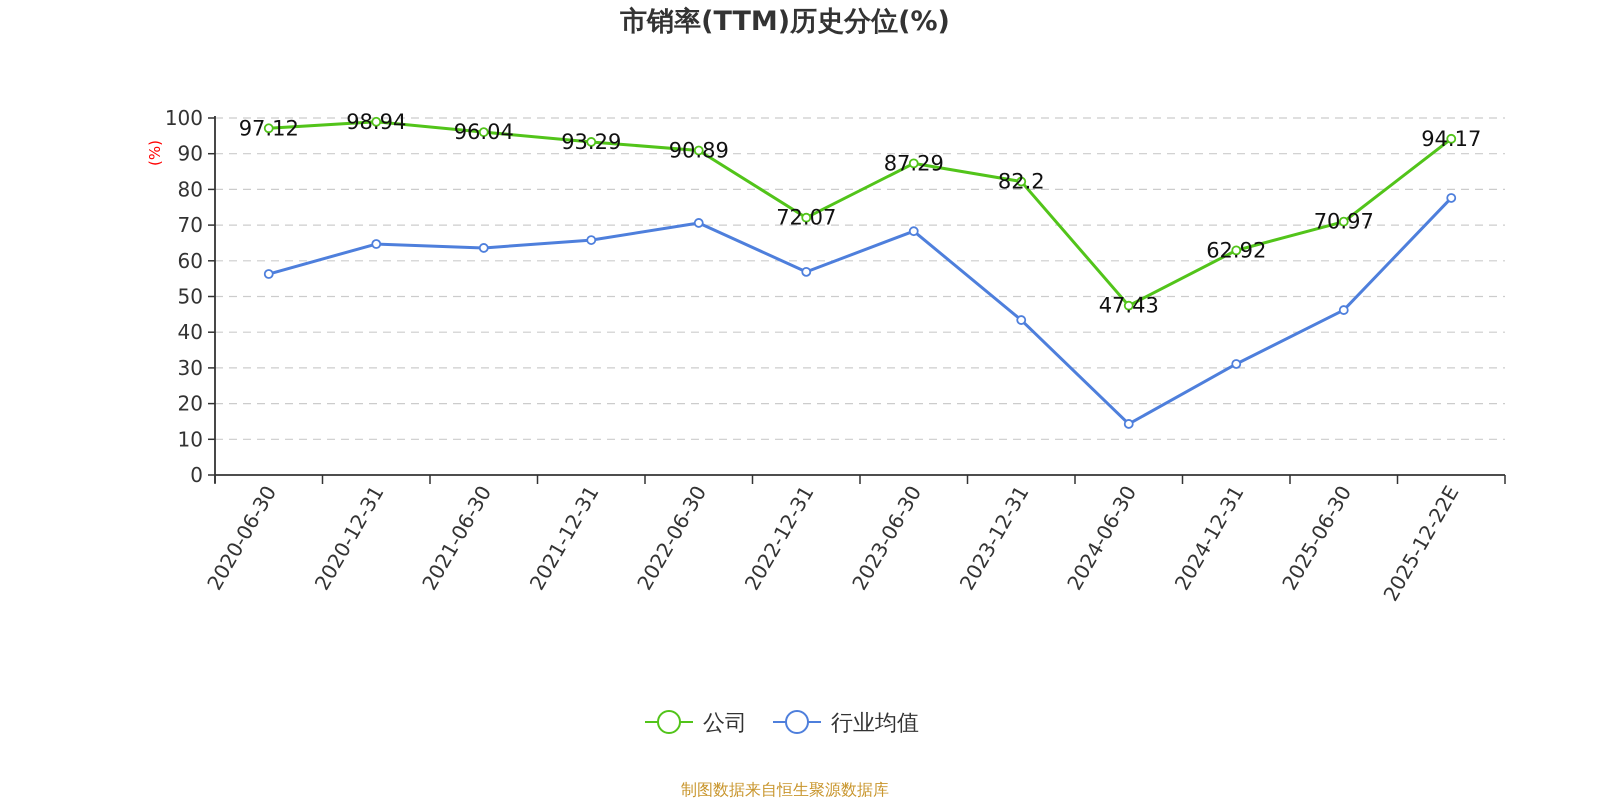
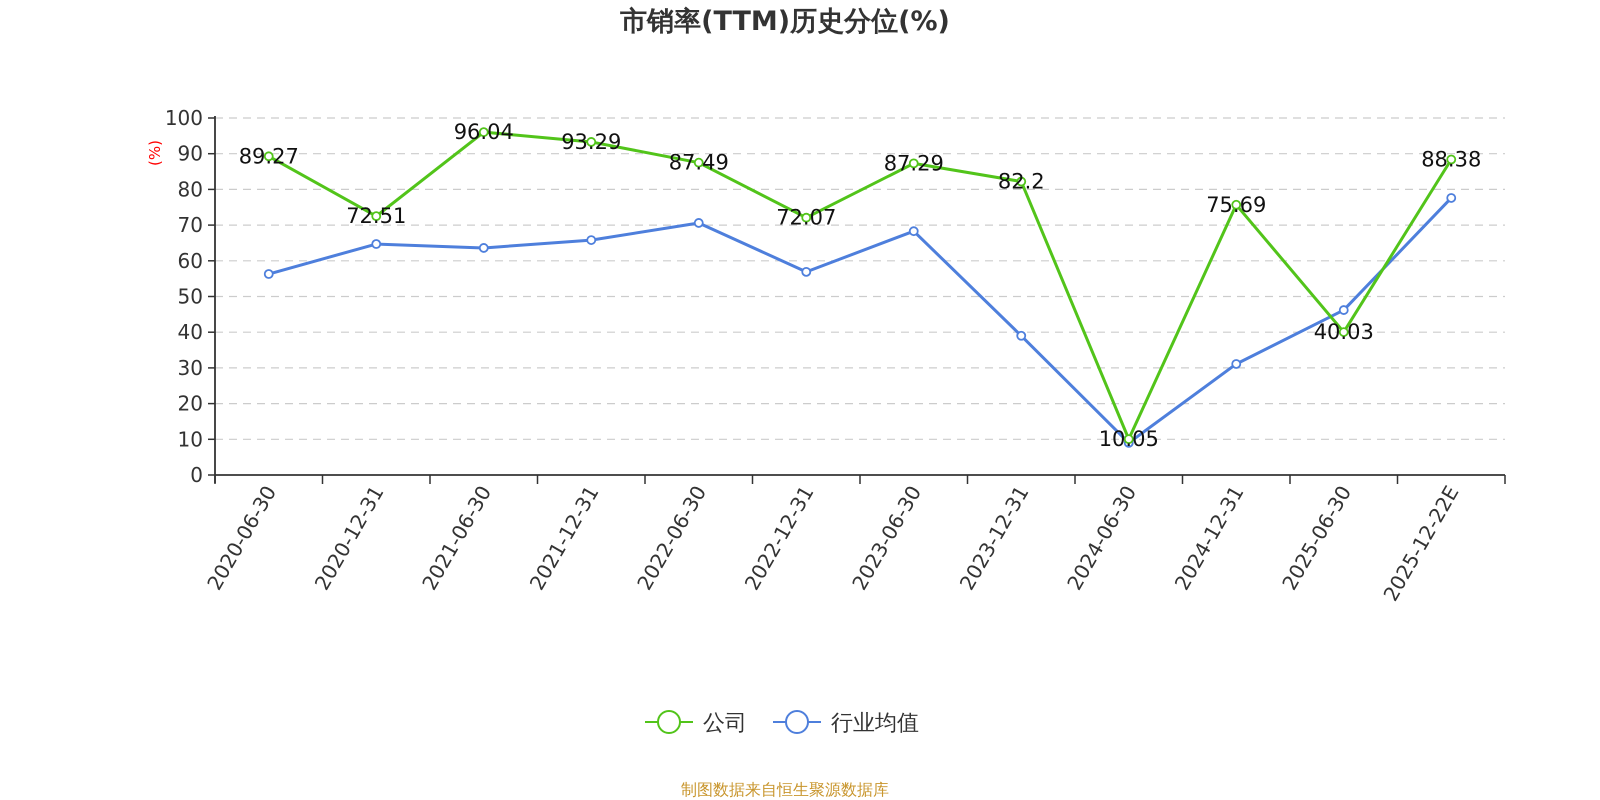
公司/2020-06-30: 97.12 -> 89.27
公司/2020-12-31: 98.94 -> 72.51
公司/2022-06-30: 90.89 -> 87.49
行业均值/2023-12-31: 43 -> 39
公司/2024-06-30: 47.43 -> 10.05
行业均值/2024-06-30: 14 -> 9
公司/2024-12-31: 62.92 -> 75.69
公司/2025-06-30: 70.97 -> 40.03
公司/2025-12-22E: 94.17 -> 88.38
